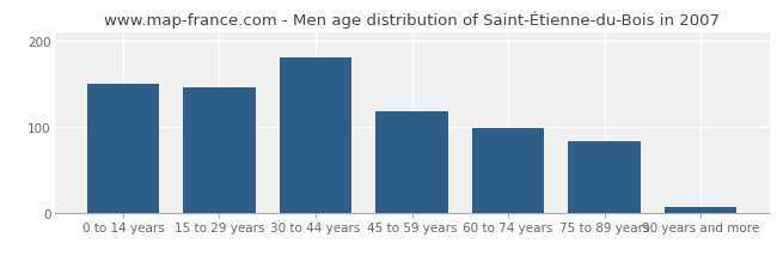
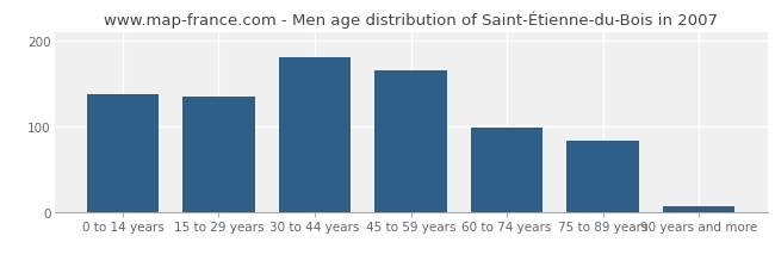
0 to 14 years: 150 -> 138
15 to 29 years: 146 -> 135
45 to 59 years: 118 -> 165
